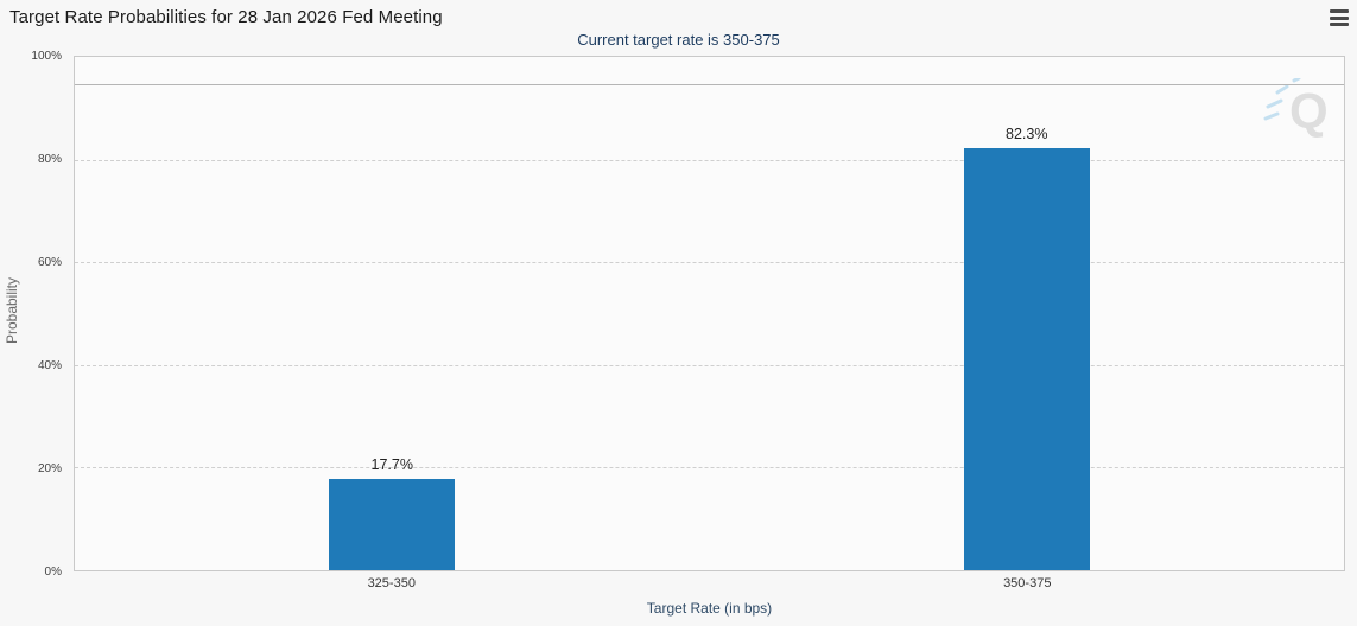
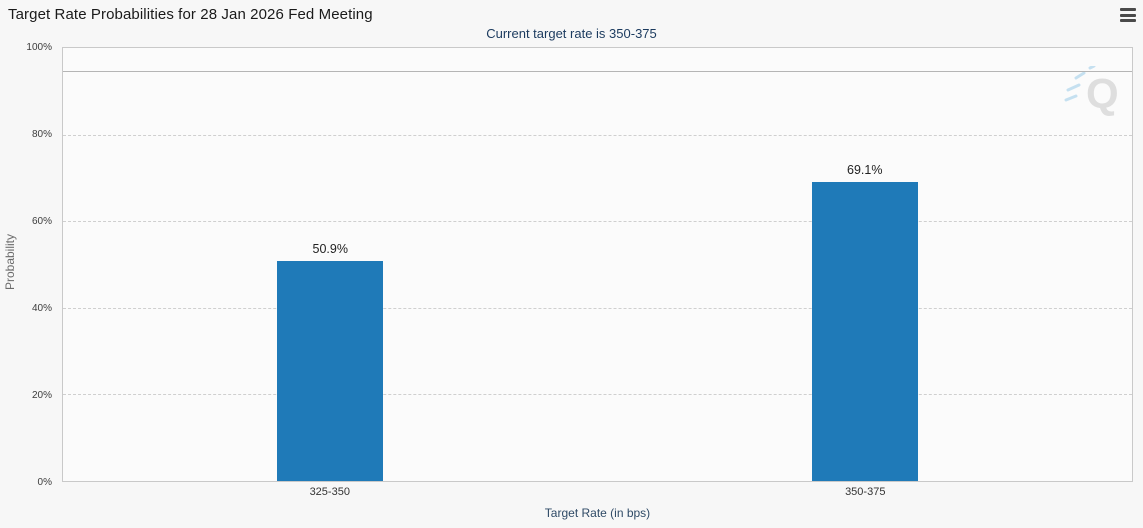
325-350: 17.7% -> 50.9%
350-375: 82.3% -> 69.1%
